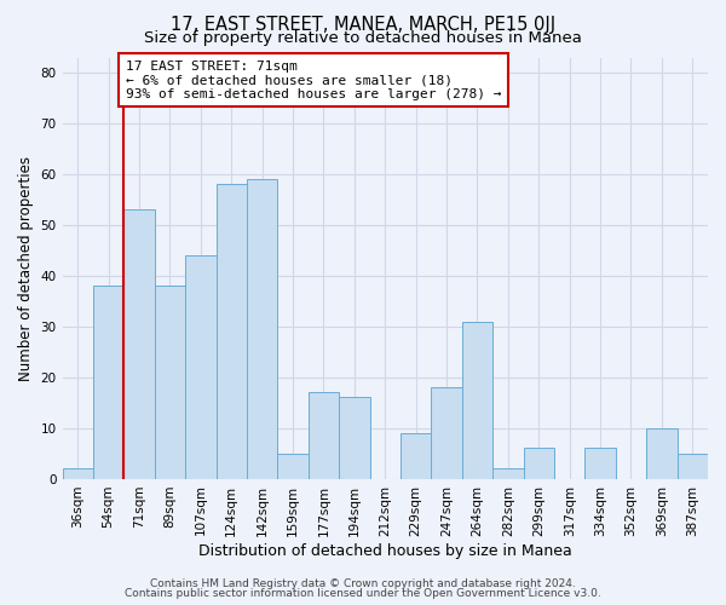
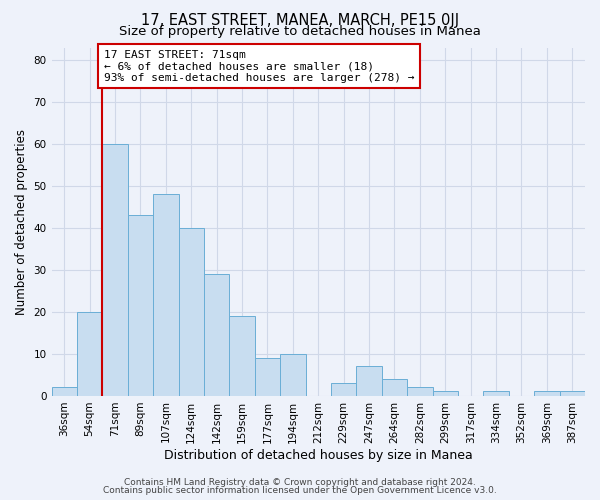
54sqm: 38 -> 20
71sqm: 53 -> 60
89sqm: 38 -> 43
107sqm: 44 -> 48
124sqm: 58 -> 40
142sqm: 59 -> 29
159sqm: 5 -> 19
177sqm: 17 -> 9
194sqm: 16 -> 10
229sqm: 9 -> 3
247sqm: 18 -> 7
264sqm: 31 -> 4
299sqm: 6 -> 1
334sqm: 6 -> 1
369sqm: 10 -> 1
387sqm: 5 -> 1
